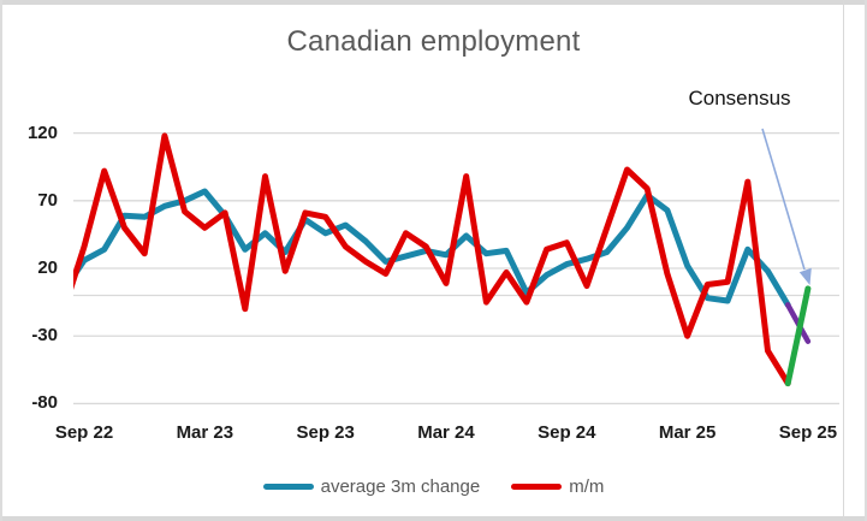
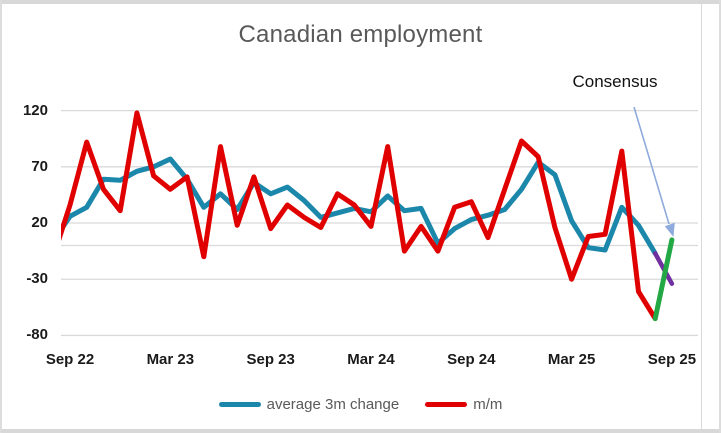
m/m/Sep 23: 58 -> 15
m/m/Mar 24: 9 -> 17
